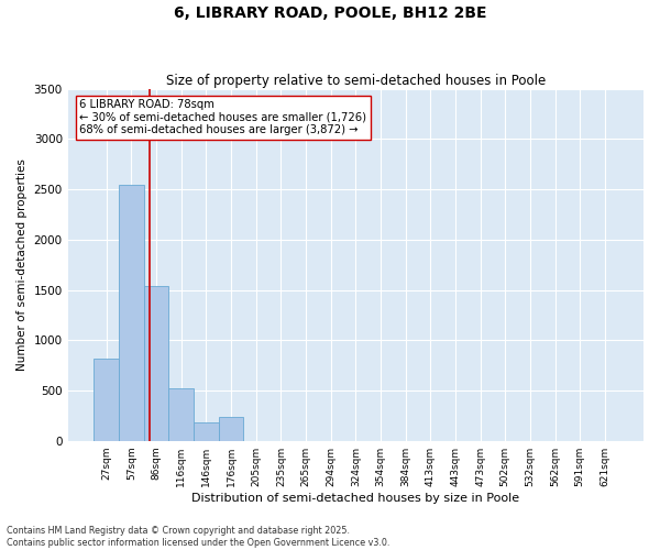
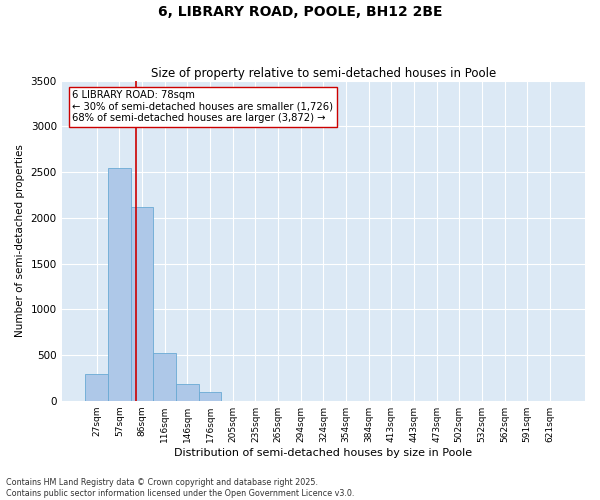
27sqm: 820 -> 290
86sqm: 1540 -> 2120
176sqm: 240 -> 100
